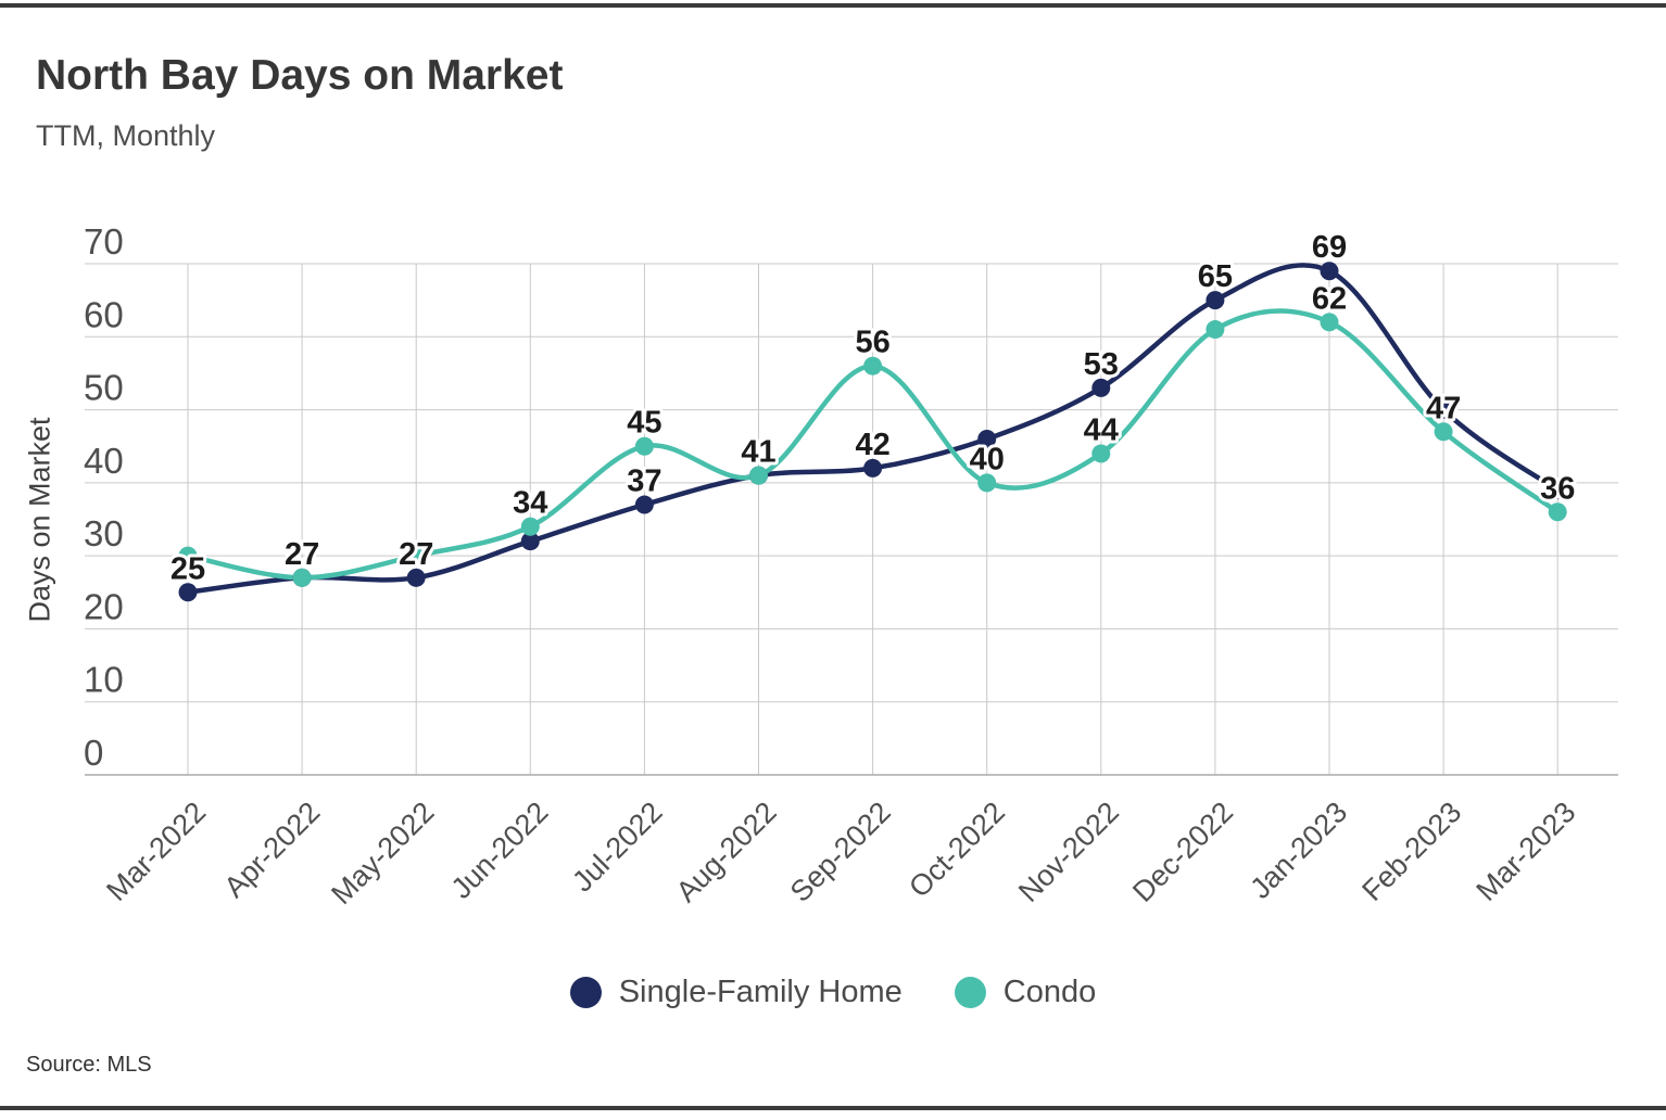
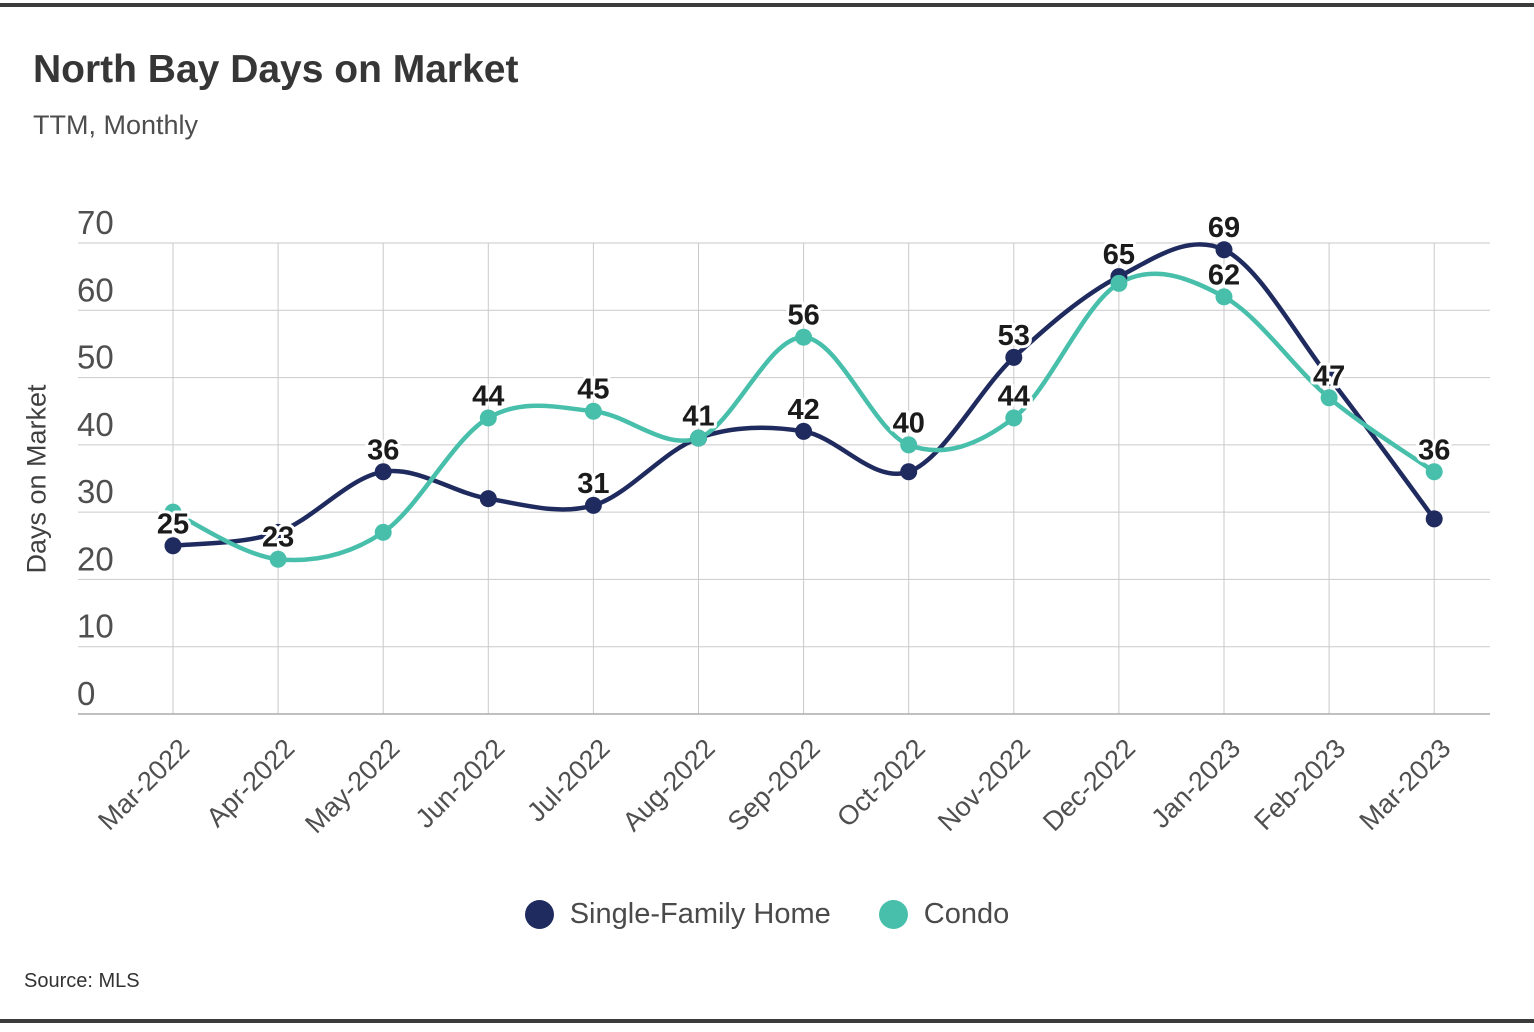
Condo/Apr-2022: 27 -> 23
Single-Family Home/May-2022: 27 -> 36
Condo/May-2022: 30 -> 27
Condo/Jun-2022: 34 -> 44
Single-Family Home/Jul-2022: 37 -> 31
Single-Family Home/Oct-2022: 46 -> 36
Condo/Dec-2022: 61 -> 64
Single-Family Home/Mar-2023: 39 -> 29
